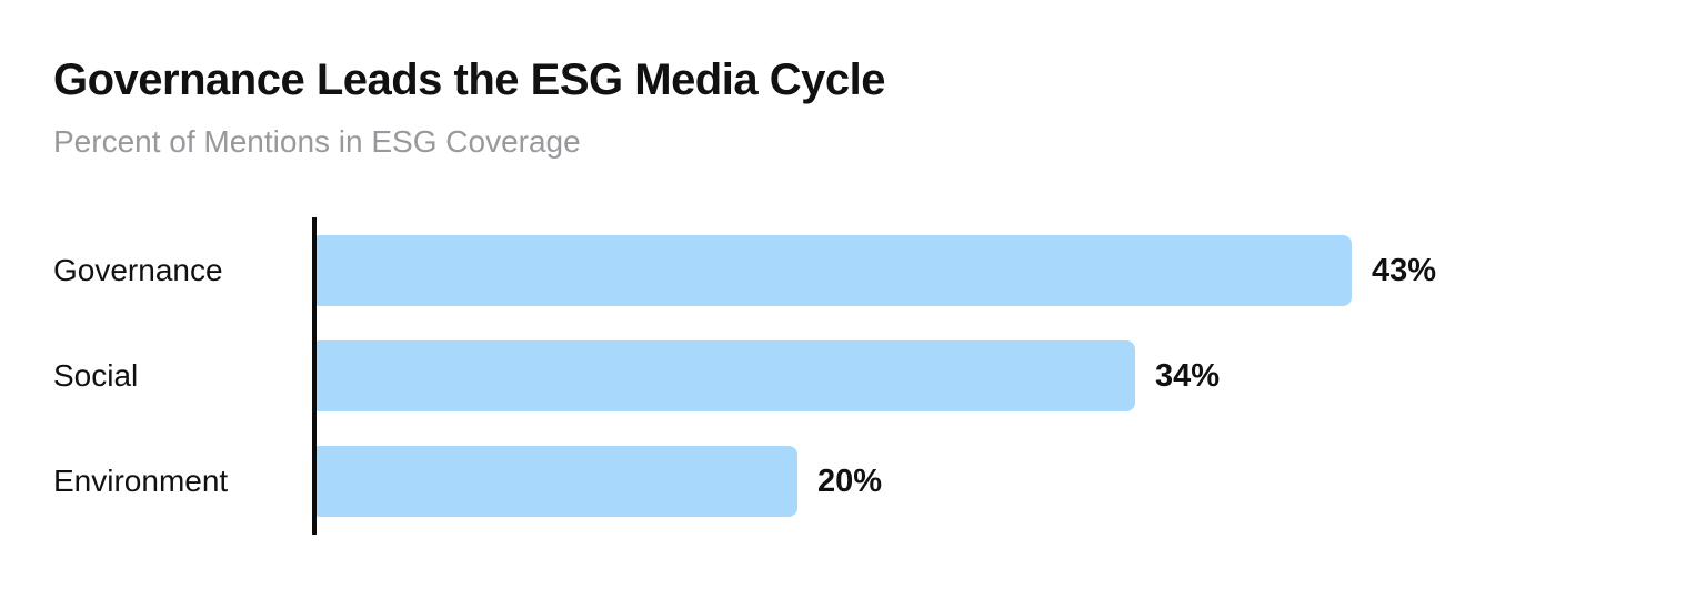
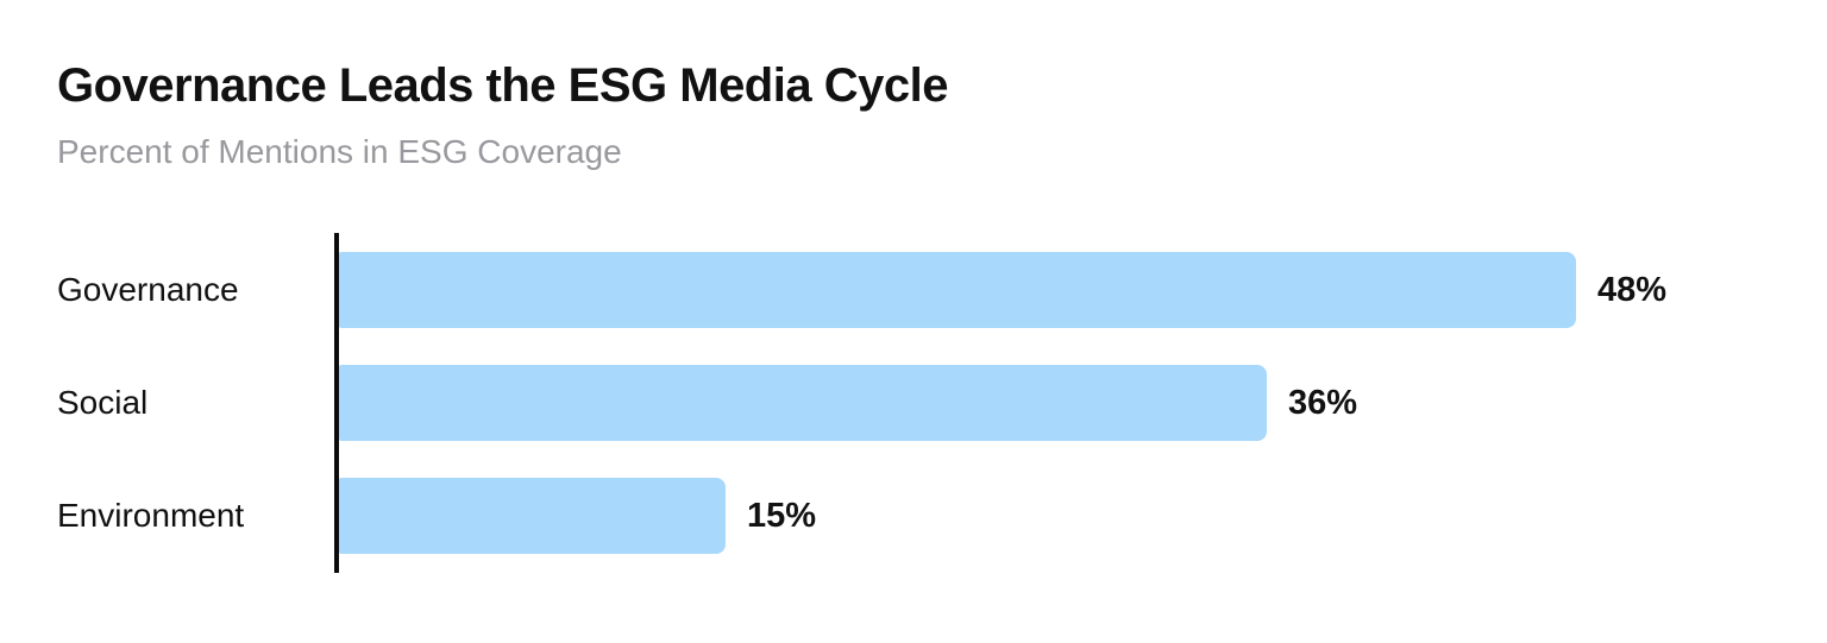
Governance: 43% -> 48%
Social: 34% -> 36%
Environment: 20% -> 15%
